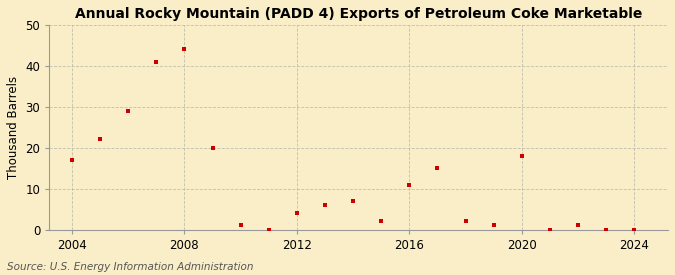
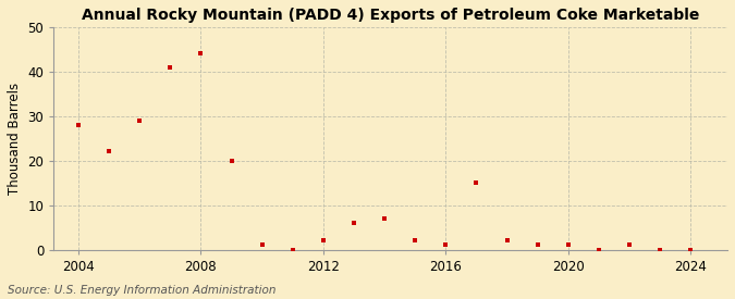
2004: 17 -> 28
2012: 4 -> 2
2016: 11 -> 1
2020: 18 -> 1
